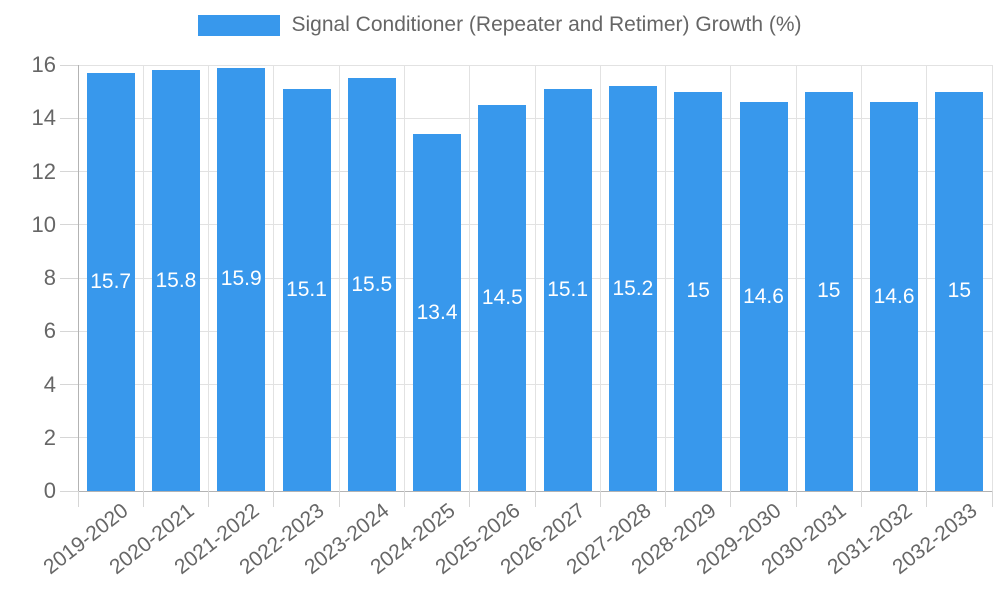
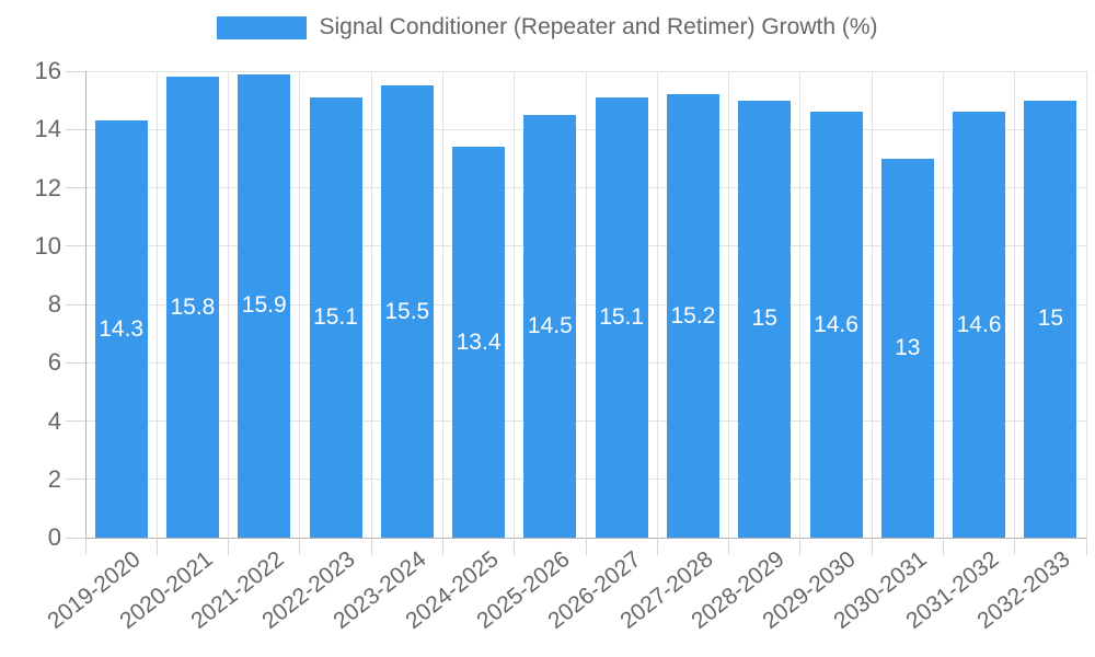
2019-2020: 15.7 -> 14.3
2030-2031: 15 -> 13
